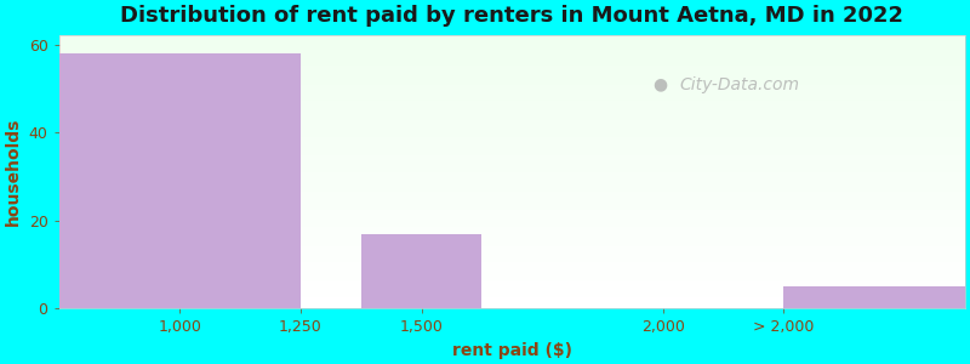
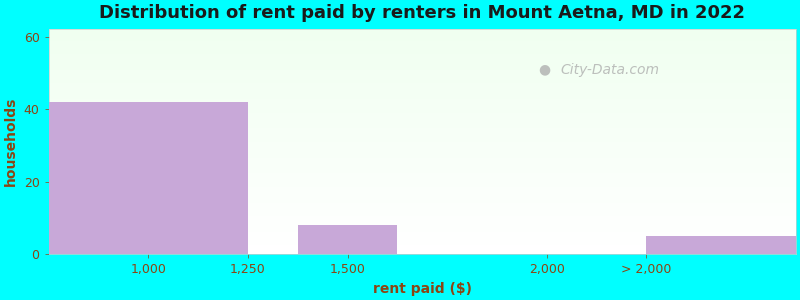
1,000: 58 -> 42
1,500: 17 -> 8
